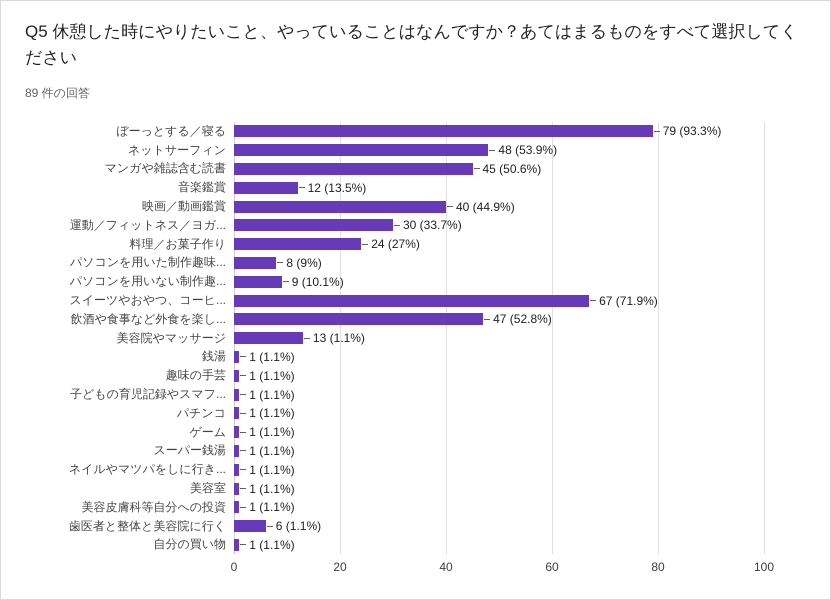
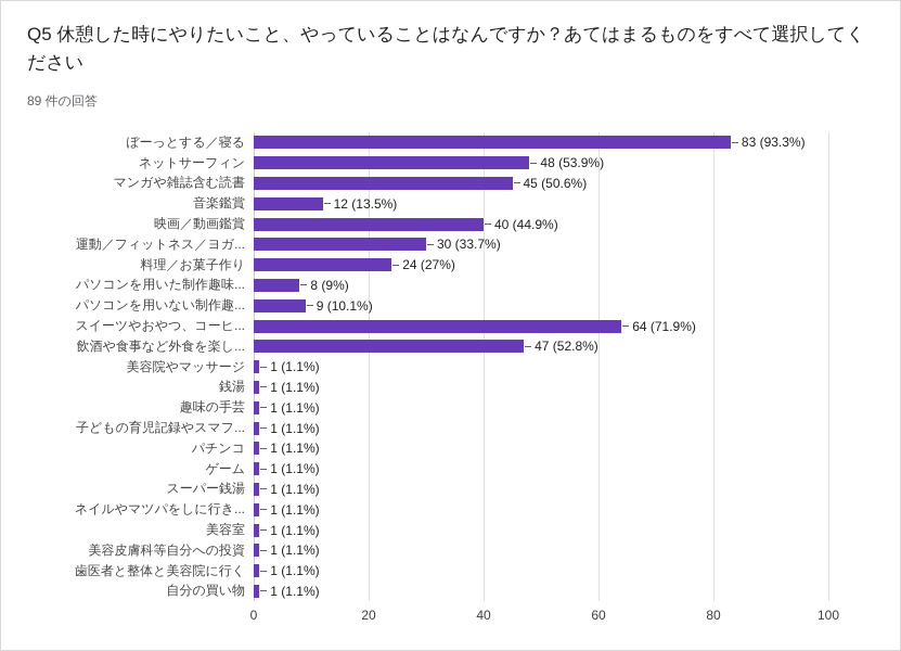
ぼーっとする／寝る: 79 -> 83
スイーツやおやつ、コーヒ...: 67 -> 64
美容院やマッサージ: 13 -> 1
歯医者と整体と美容院に行く: 6 -> 1
